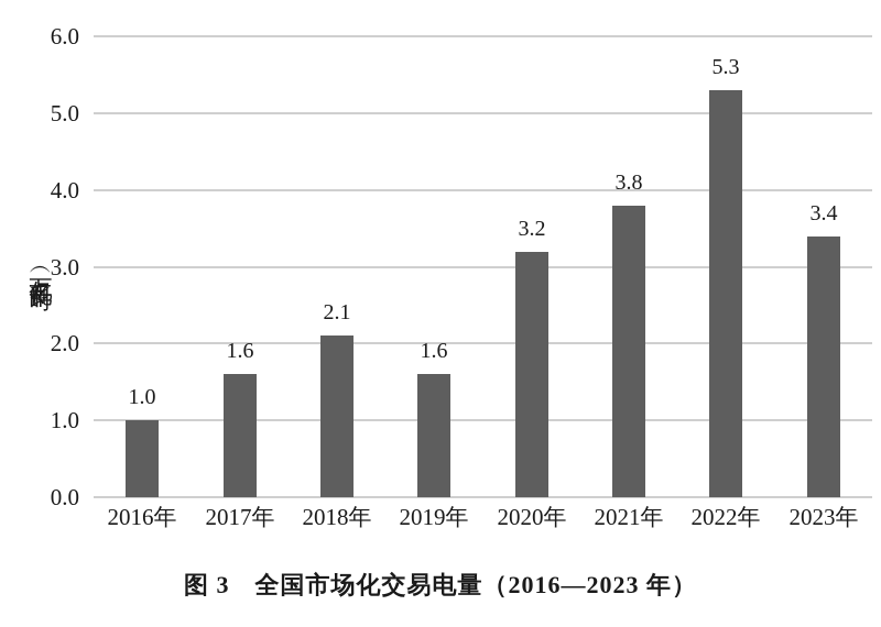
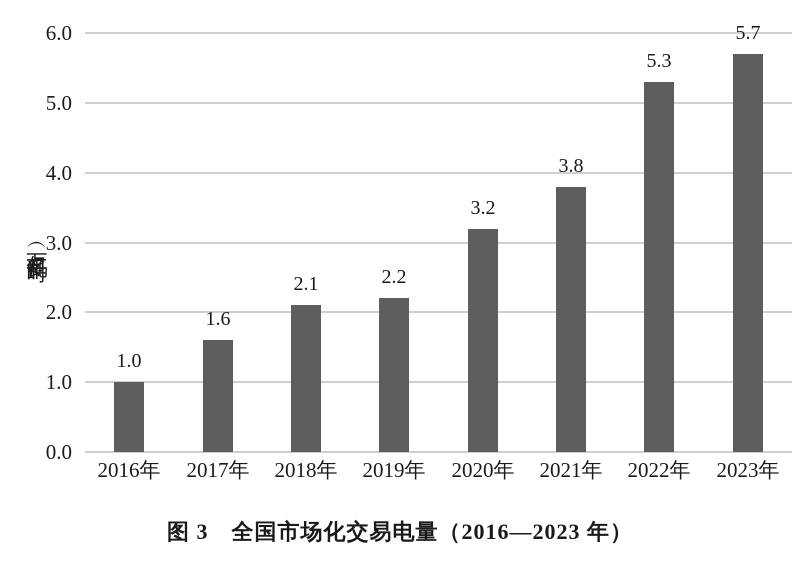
2019年: 1.6 -> 2.2
2023年: 3.4 -> 5.7
